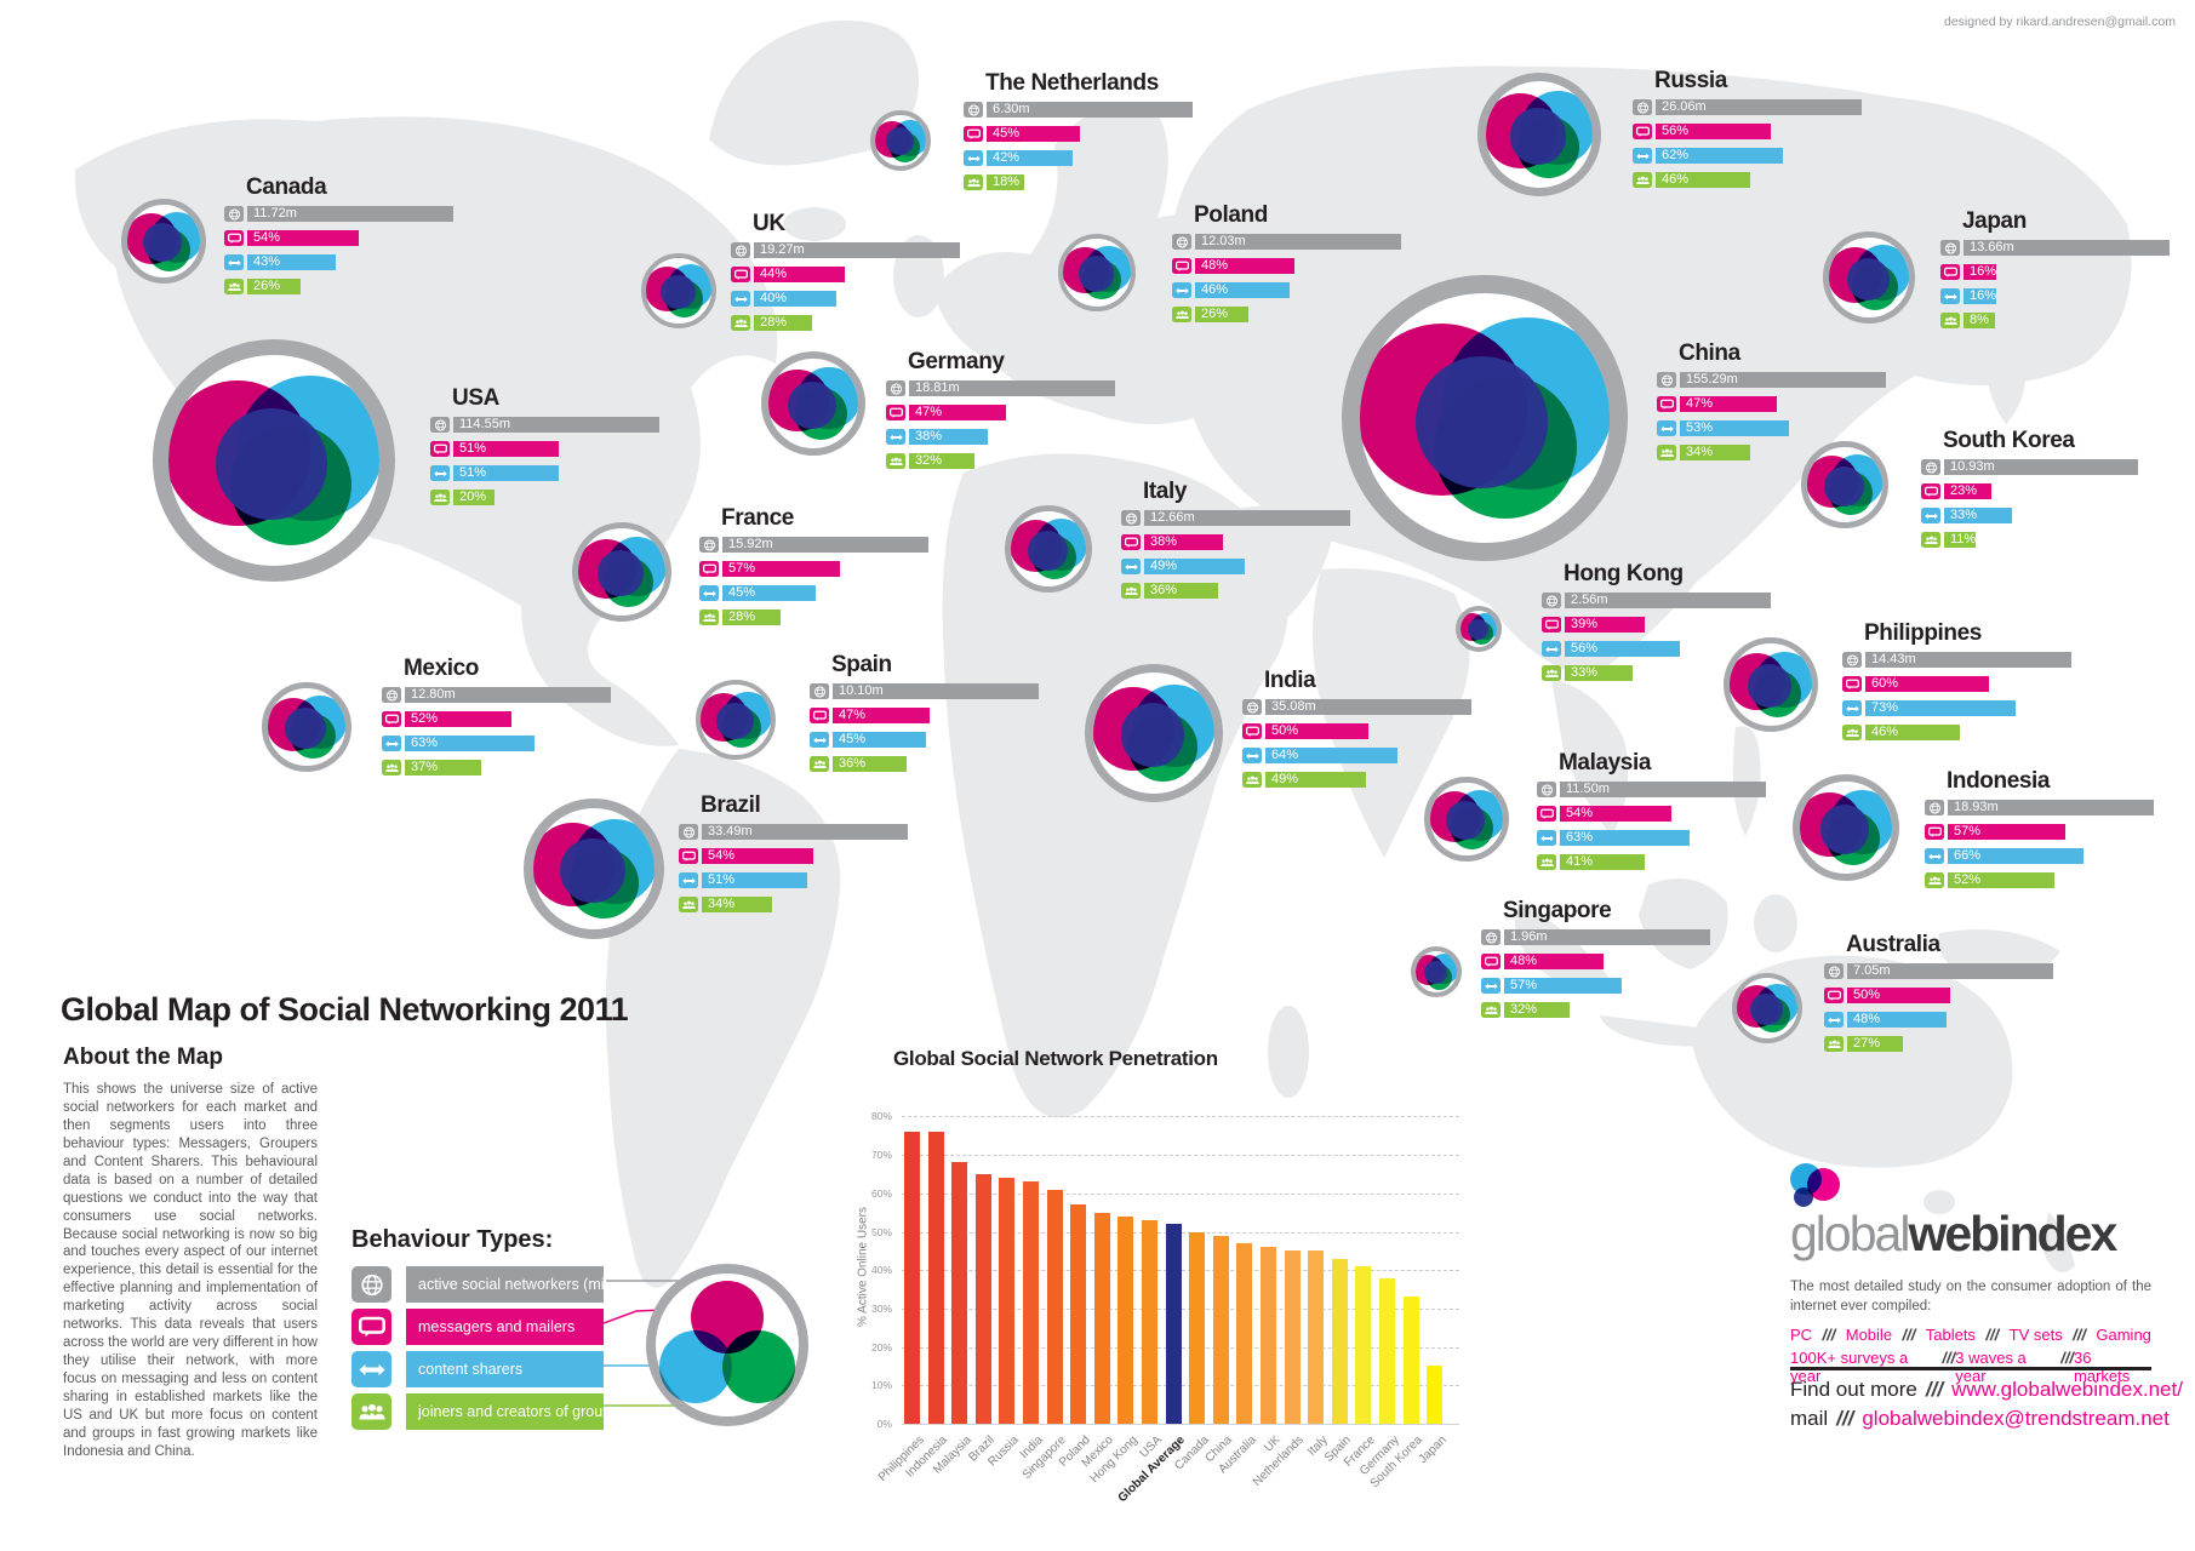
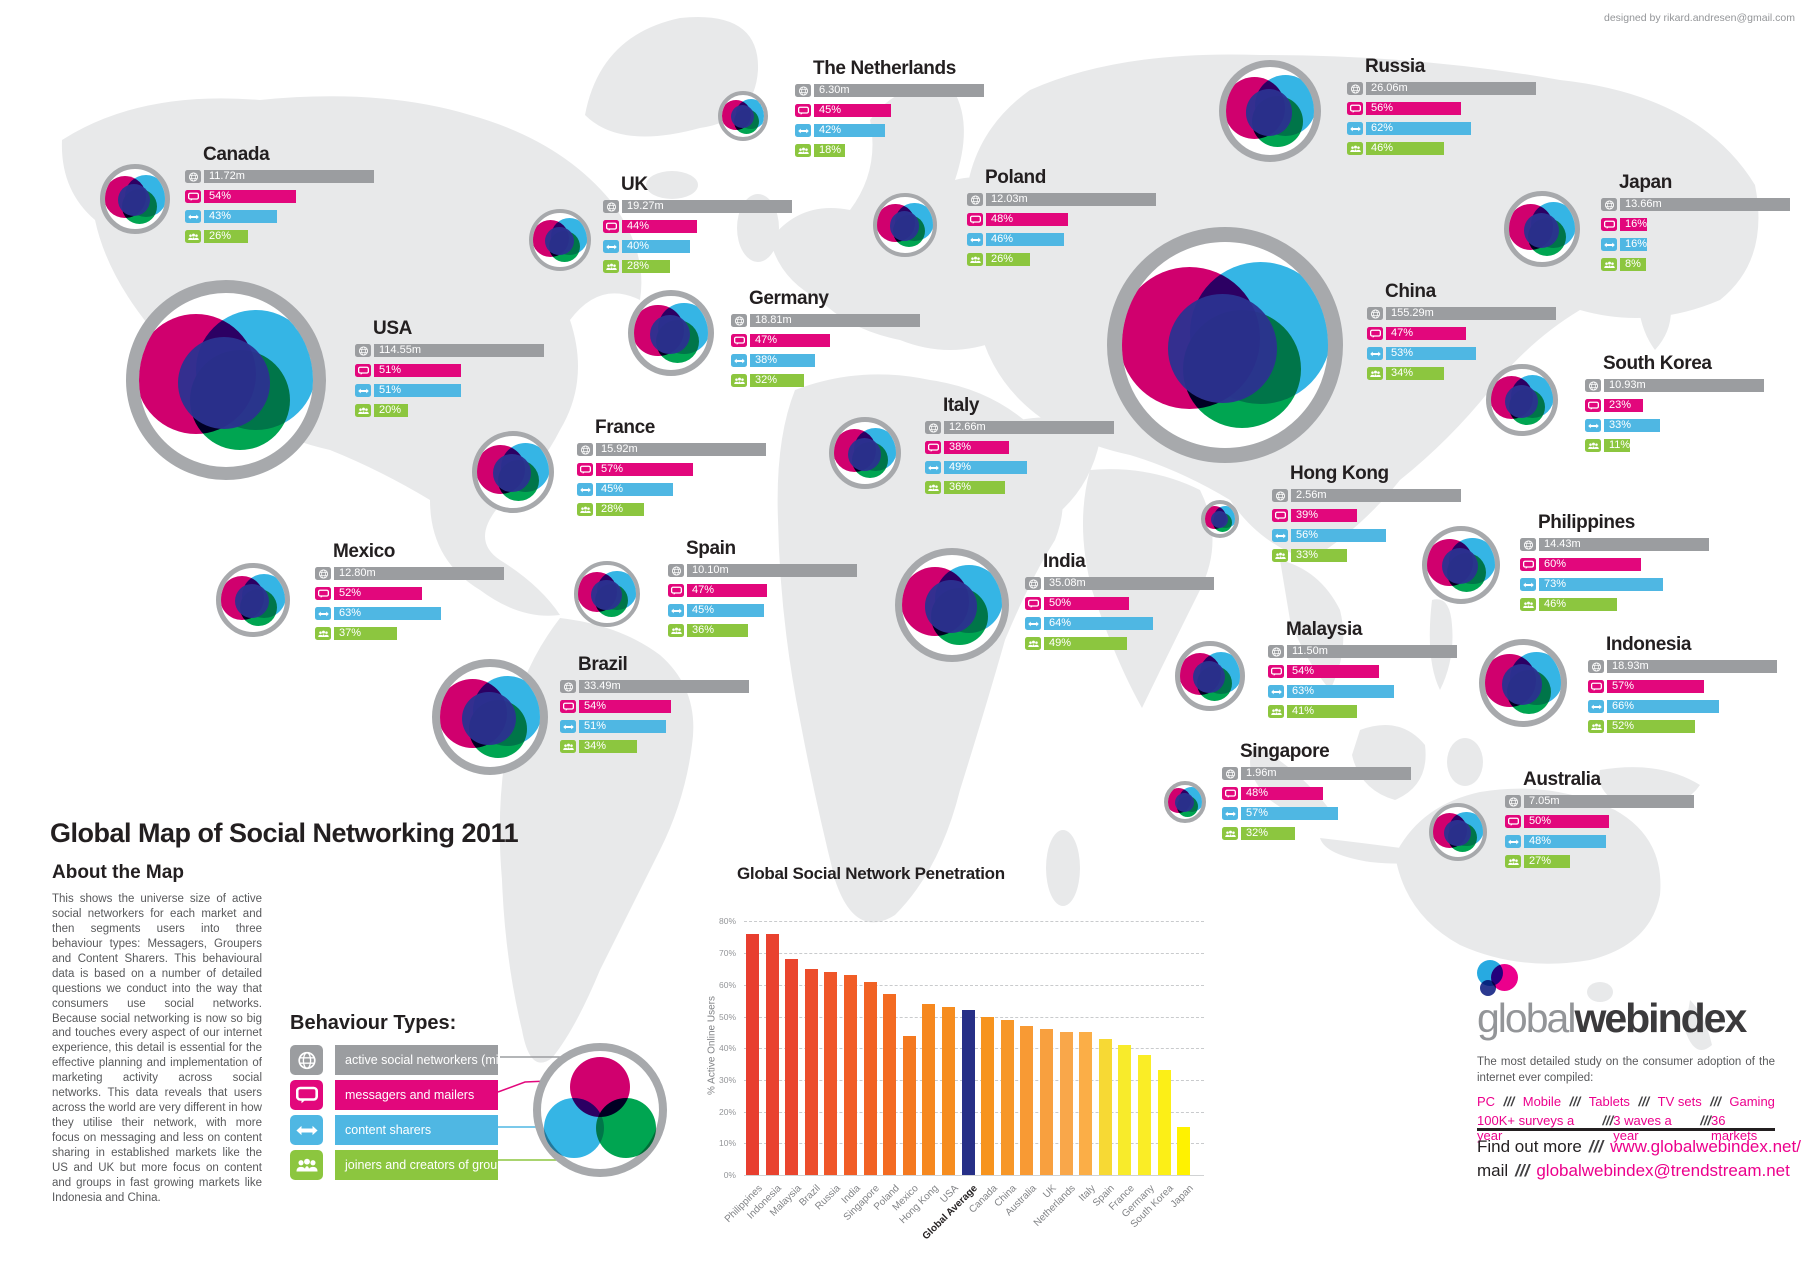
Mexico: 55% -> 44%
